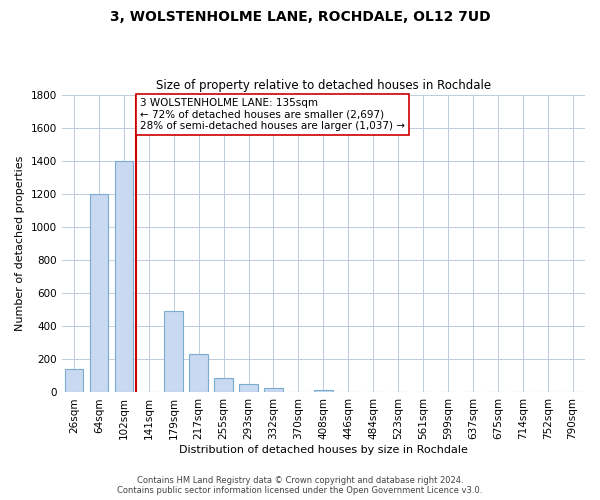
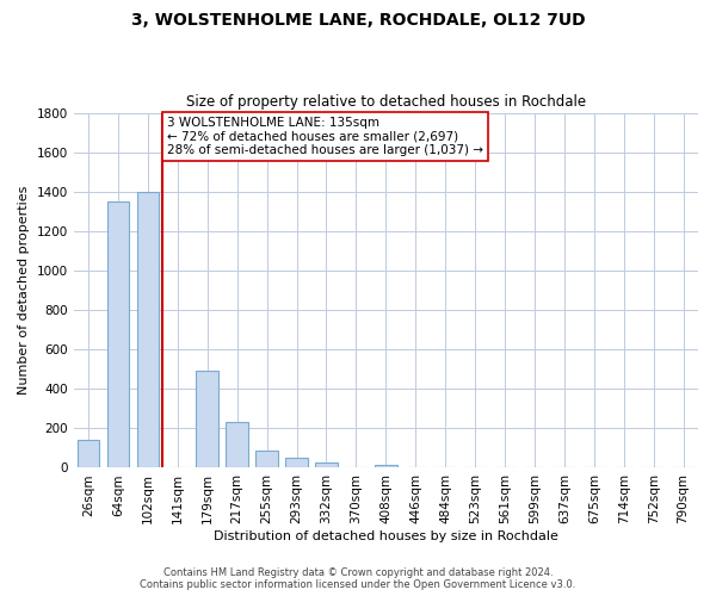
64sqm: 1200 -> 1350
